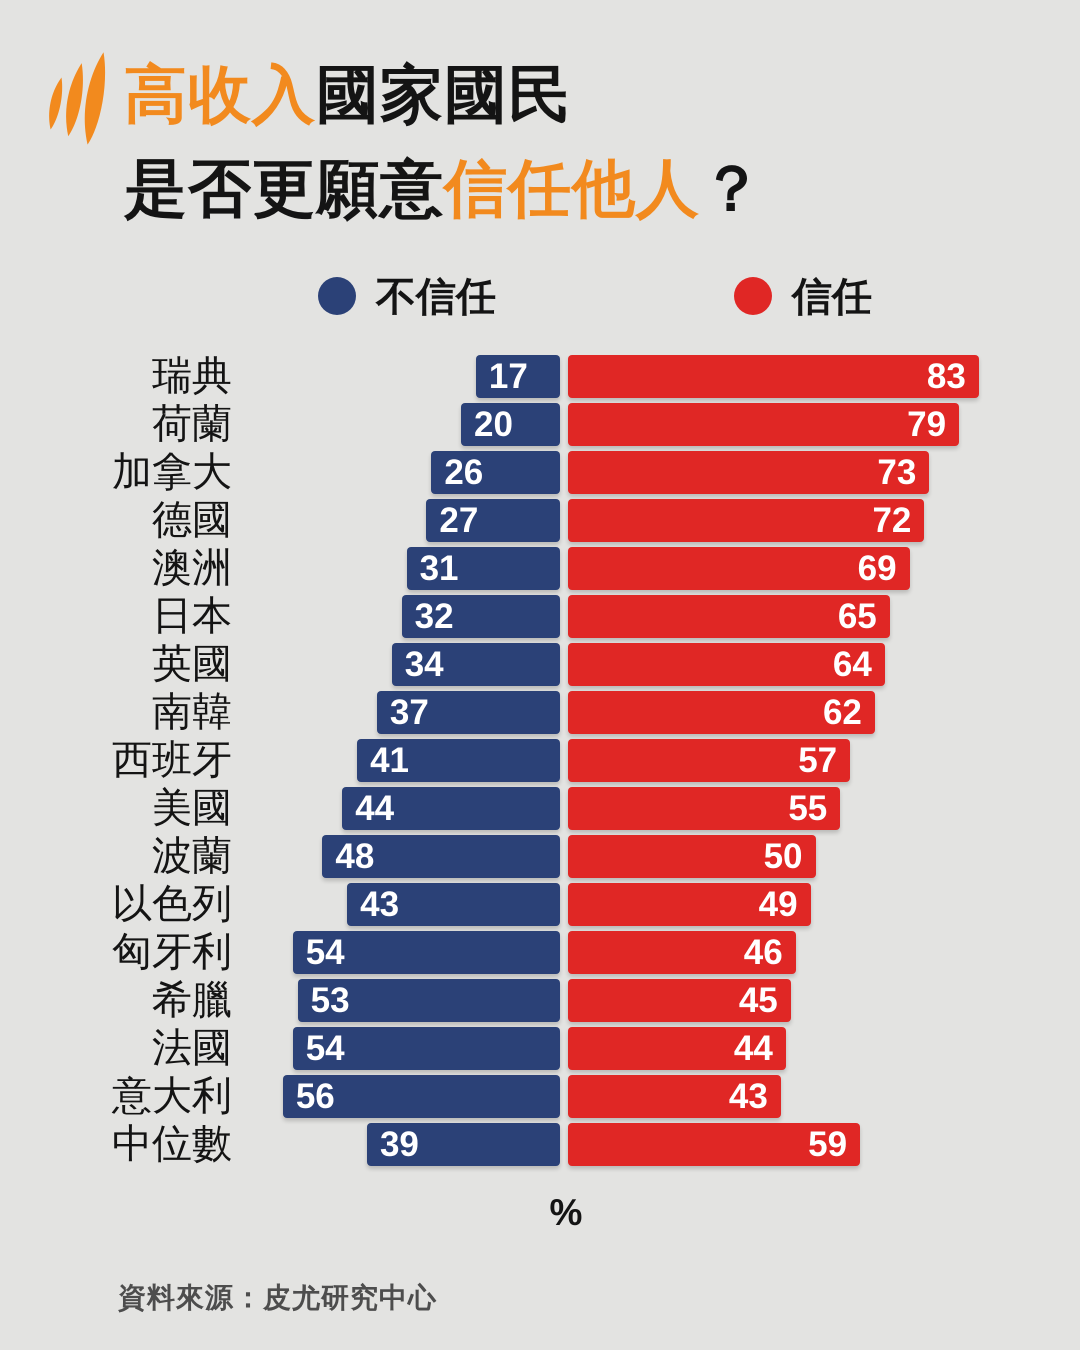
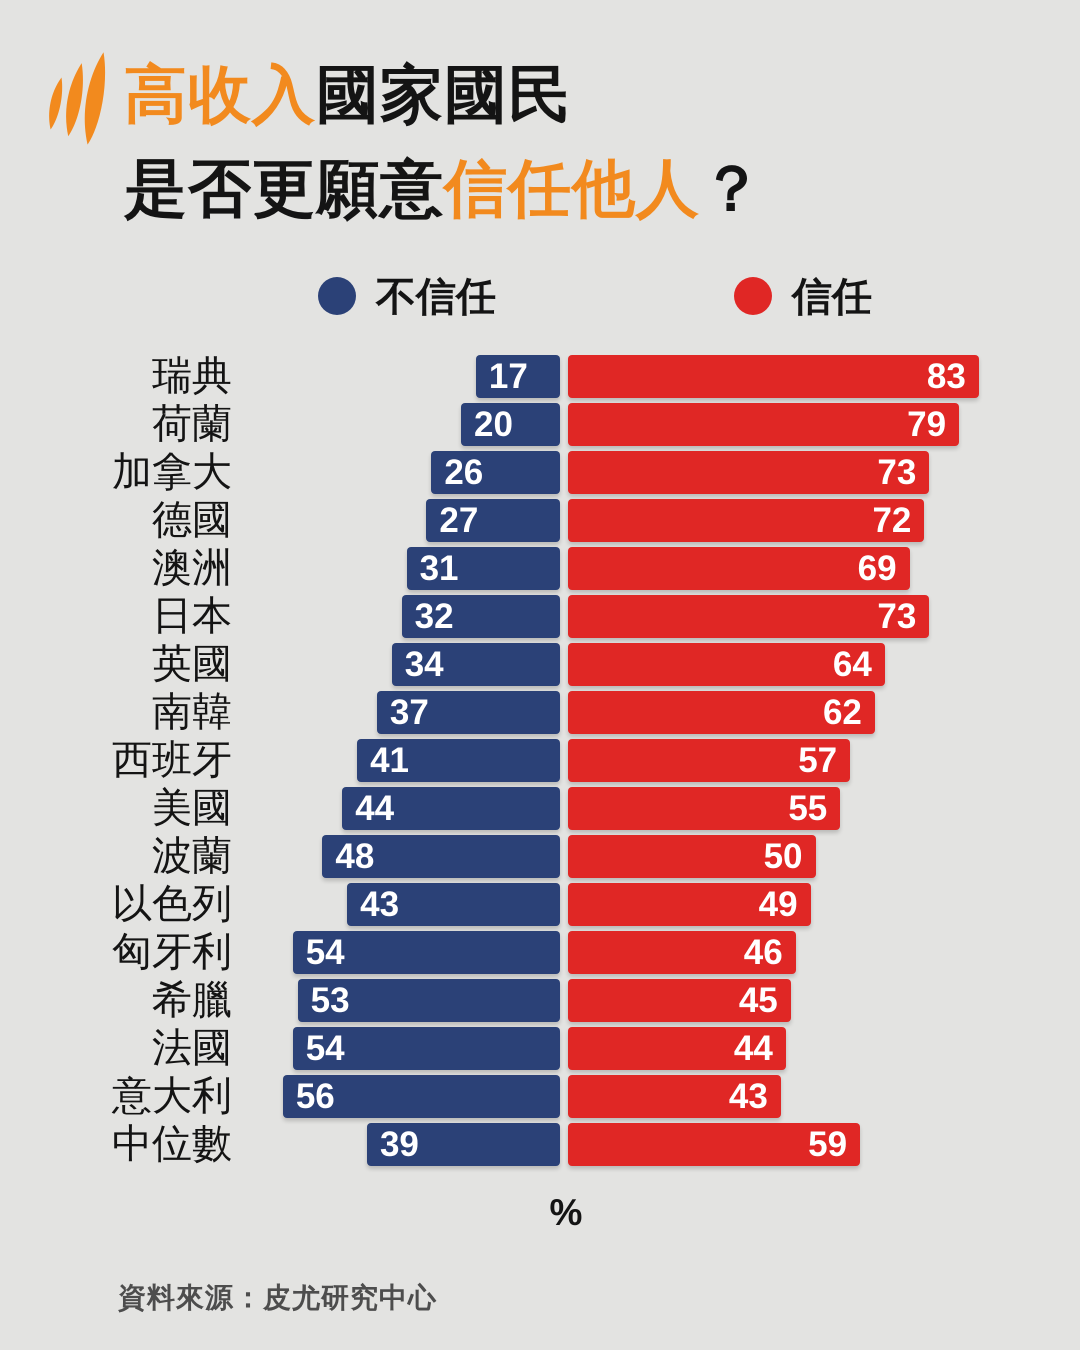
信任/日本: 65 -> 73
